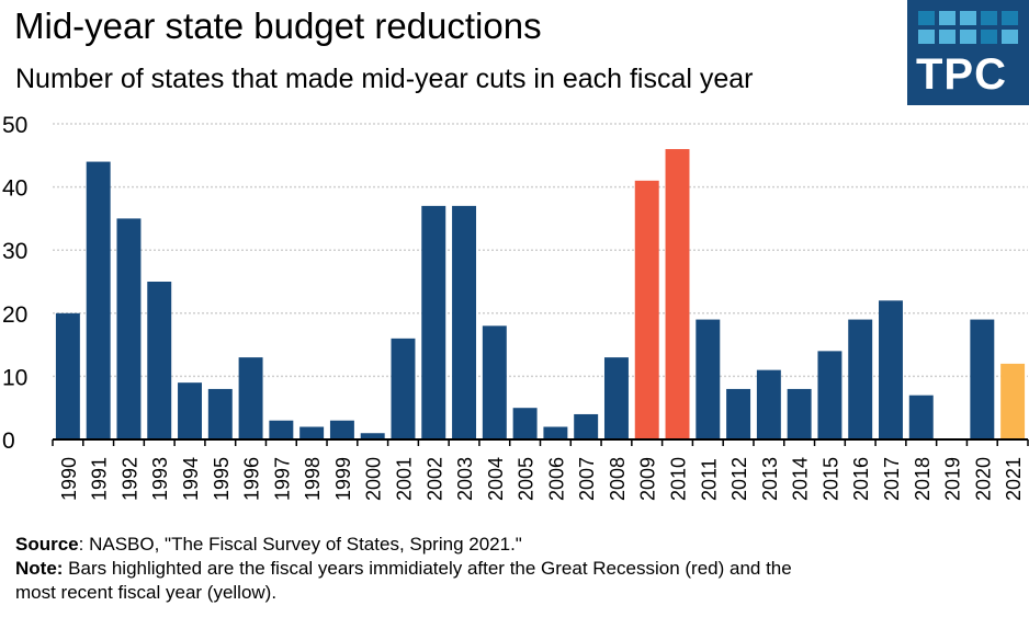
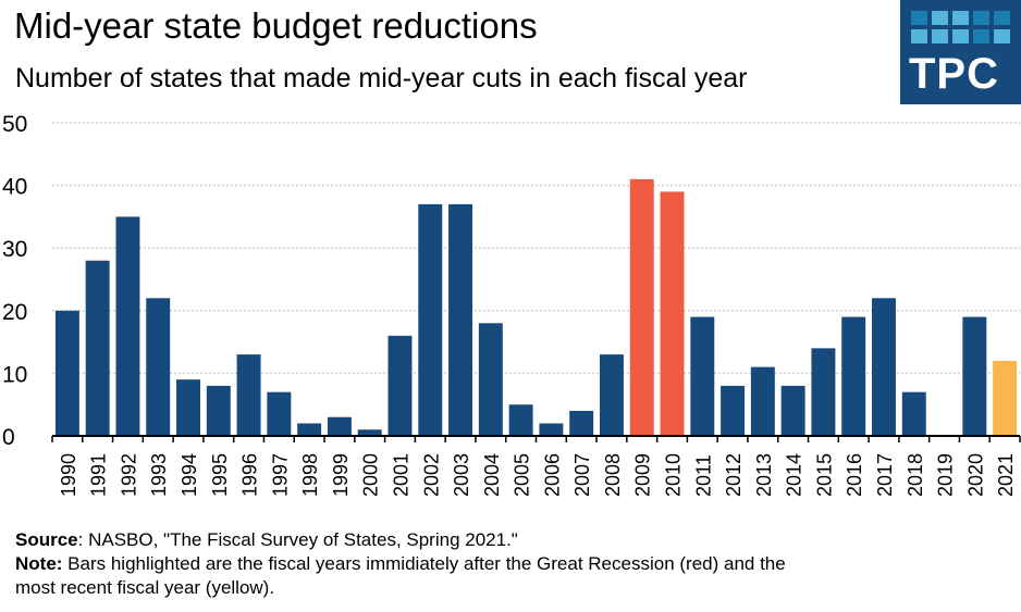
1991: 44 -> 28
1993: 25 -> 22
1997: 3 -> 7
2010: 46 -> 39
